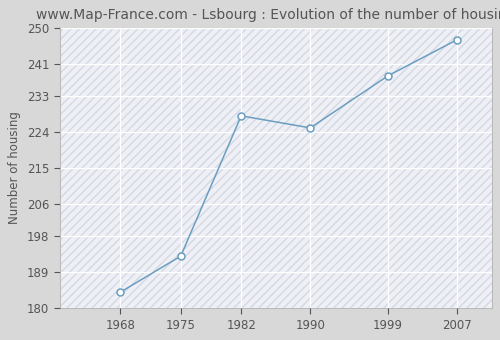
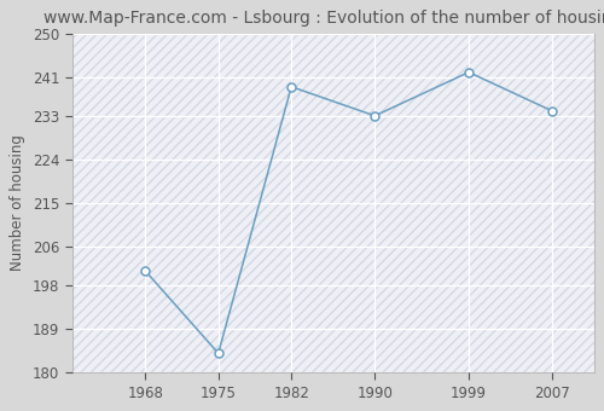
1968: 184 -> 201
1975: 193 -> 184
1982: 228 -> 239
1990: 225 -> 233
1999: 238 -> 242
2007: 247 -> 234
